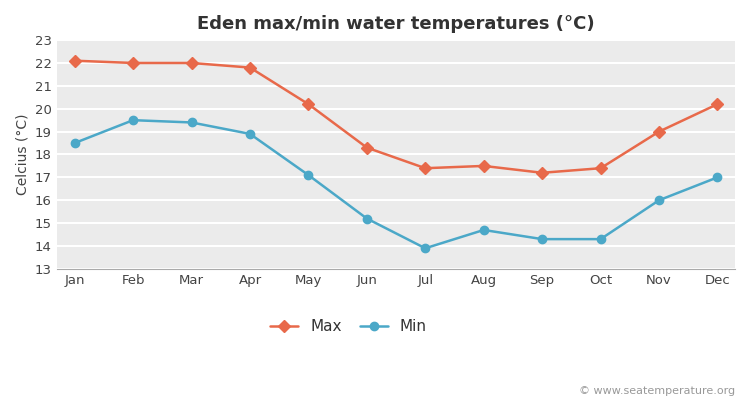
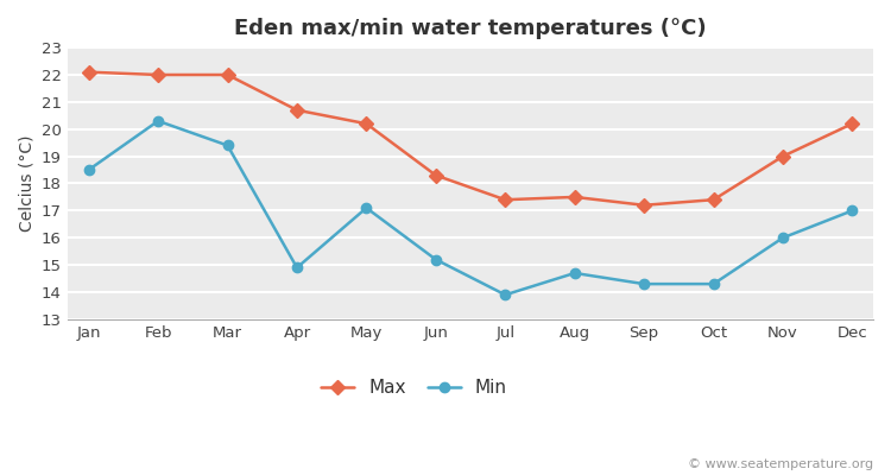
Min/Feb: 19.5 -> 20.3
Max/Apr: 21.8 -> 20.7
Min/Apr: 18.9 -> 14.9
